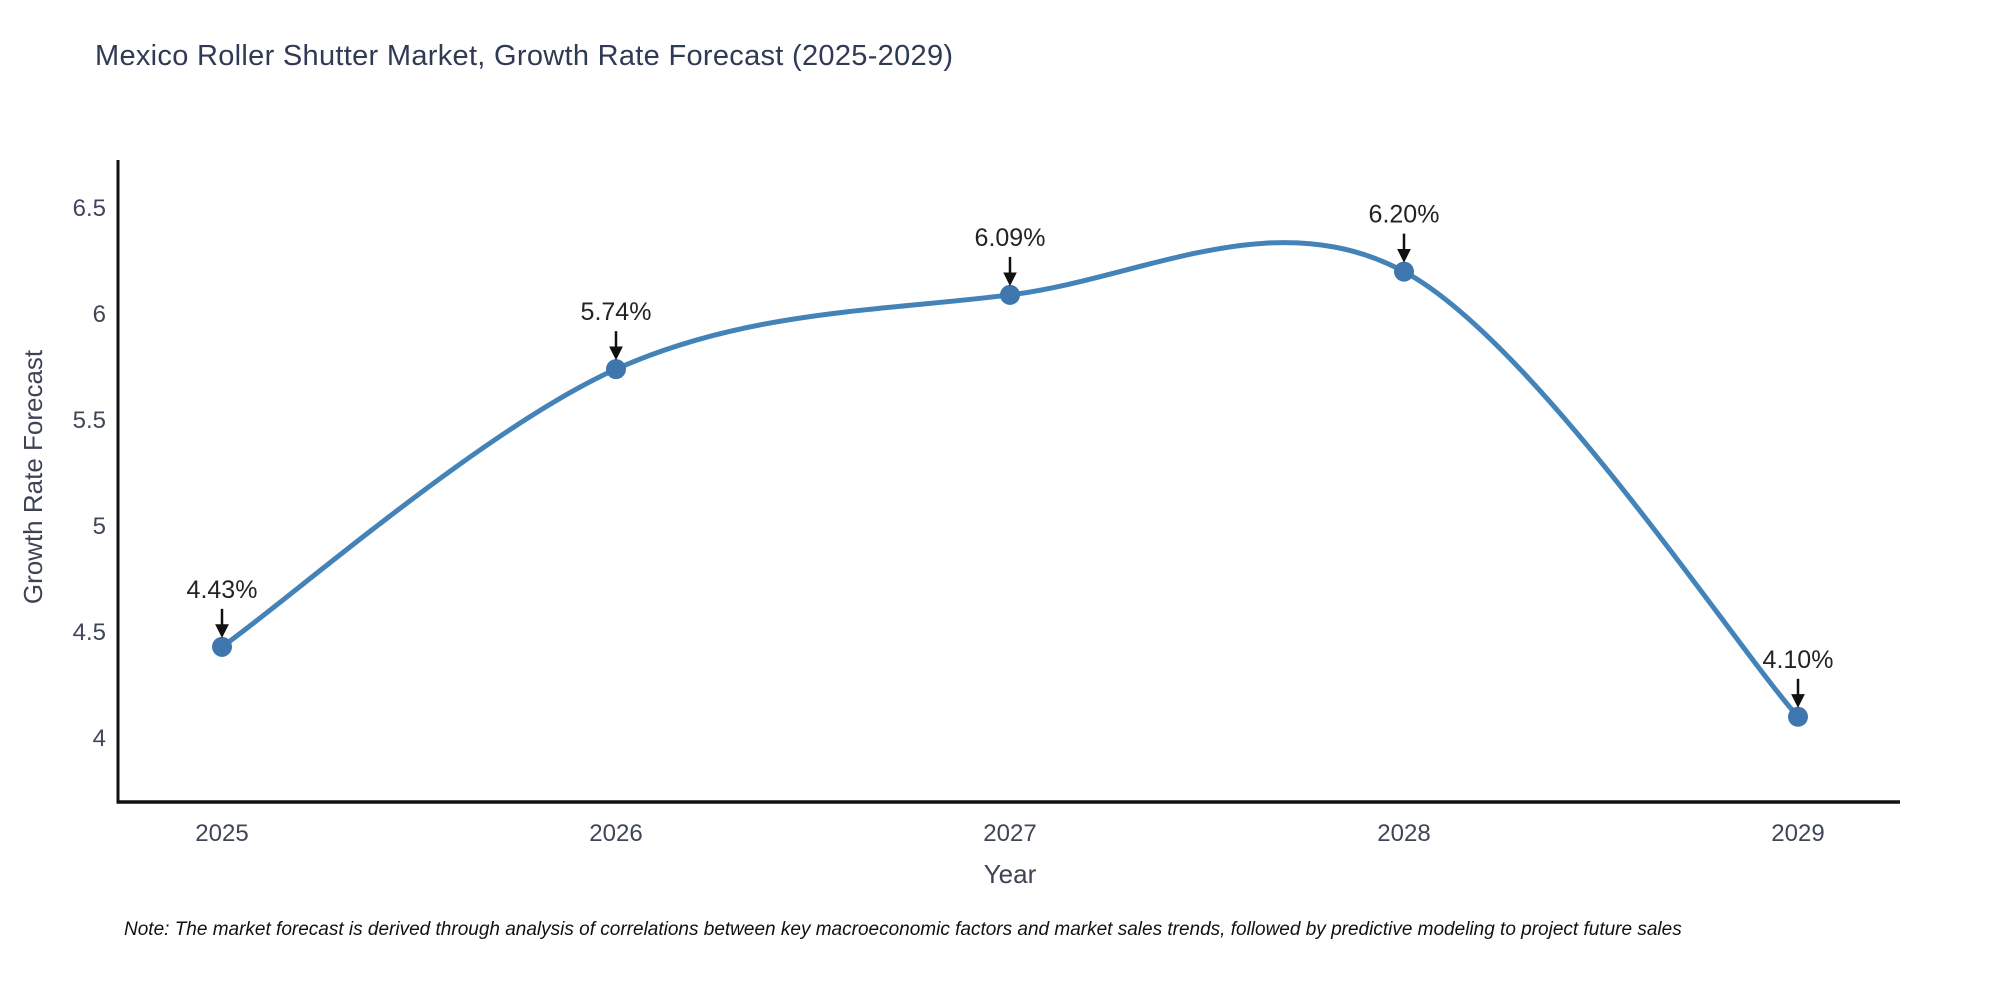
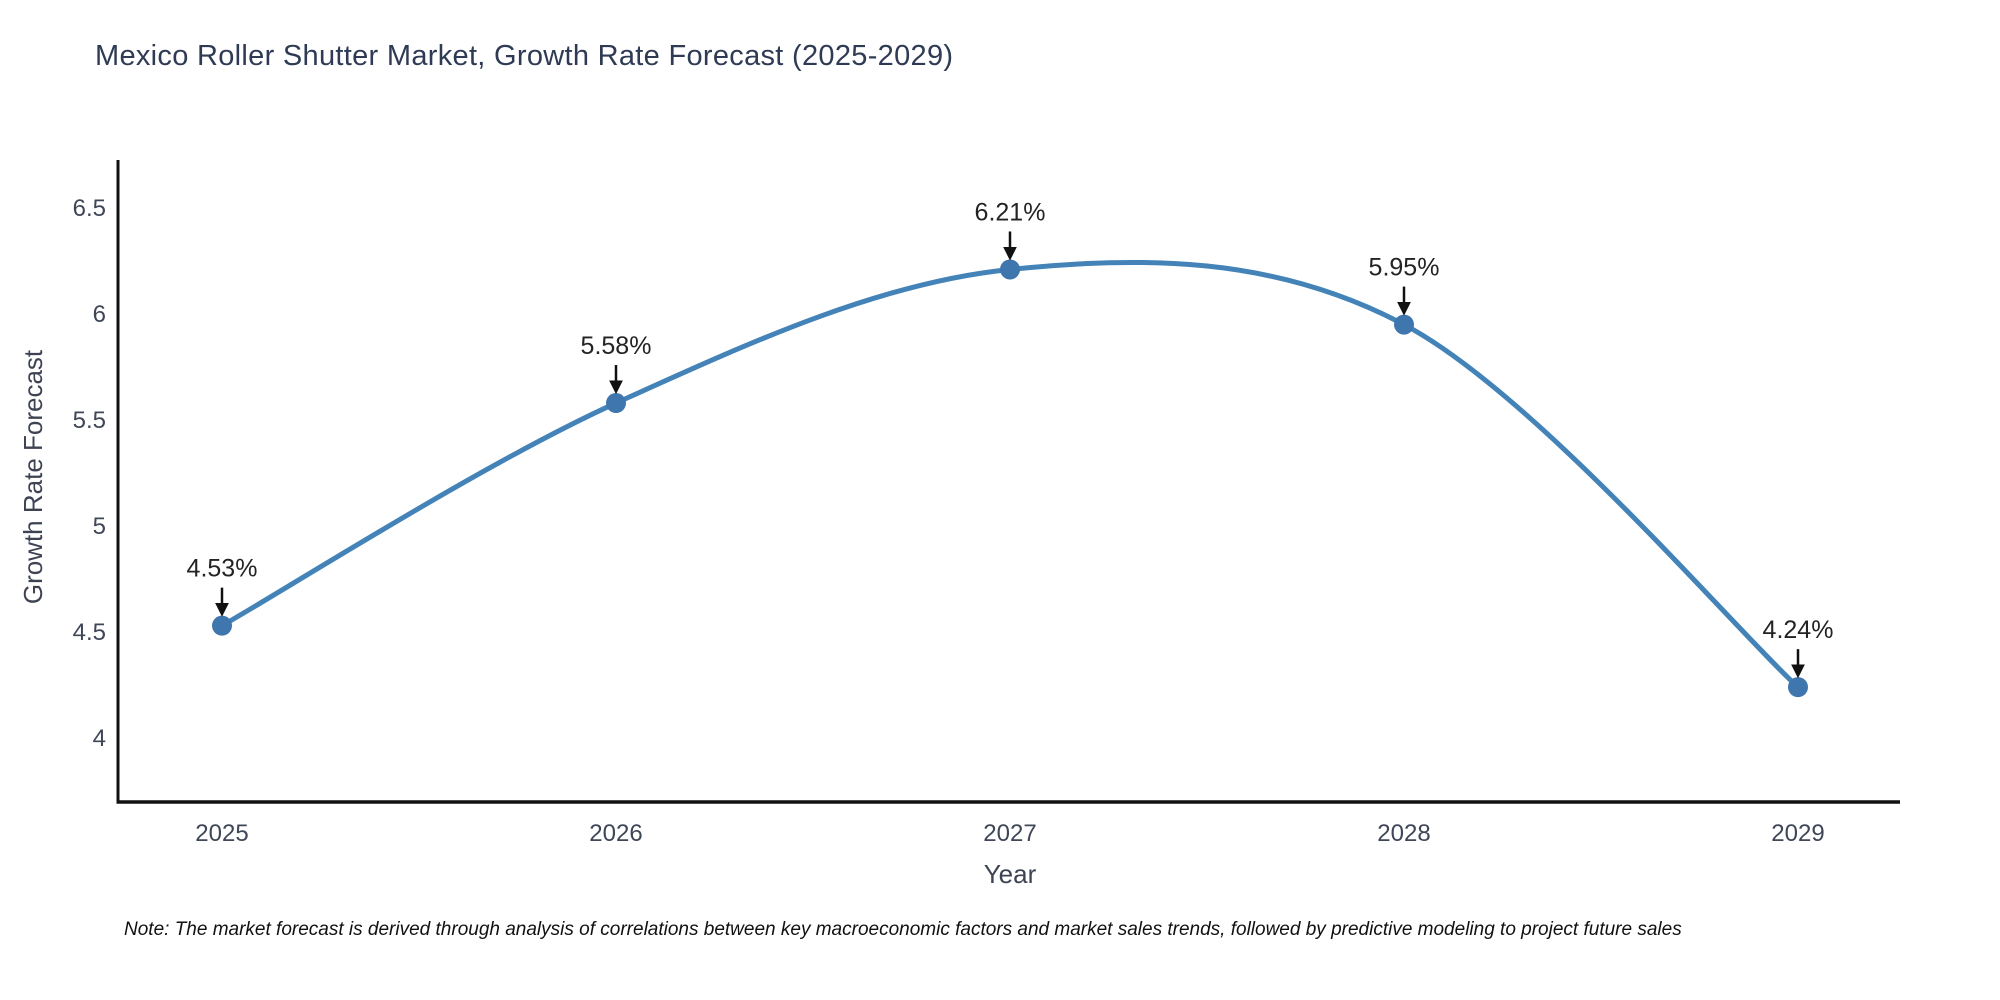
2025: 4.43% -> 4.53%
2026: 5.74% -> 5.58%
2027: 6.09% -> 6.21%
2028: 6.20% -> 5.95%
2029: 4.10% -> 4.24%
